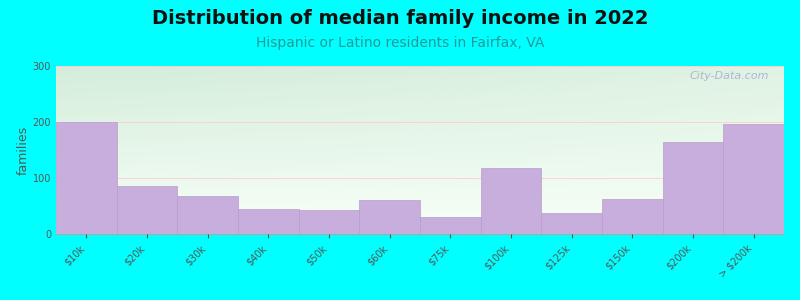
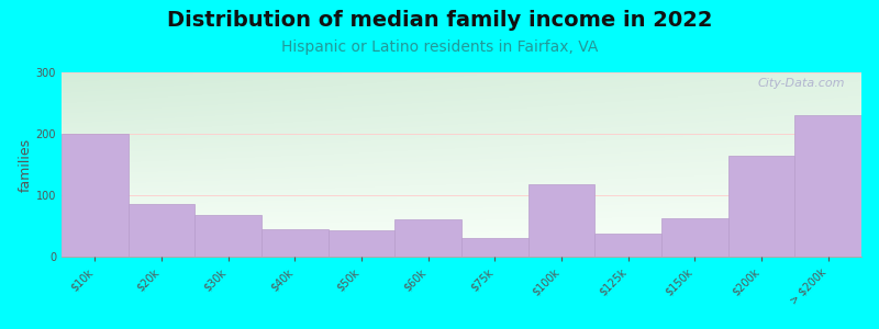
> $200k: 196 -> 230
